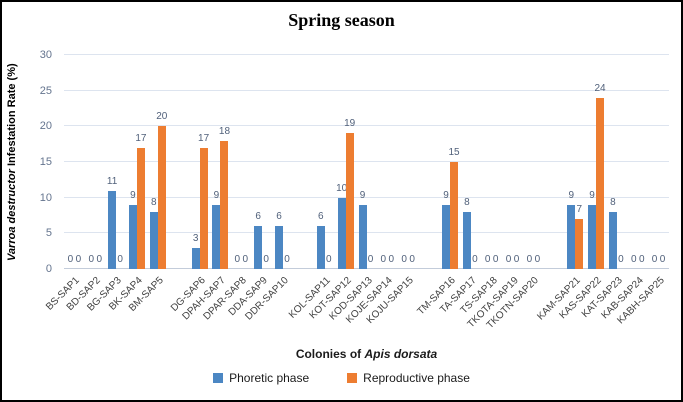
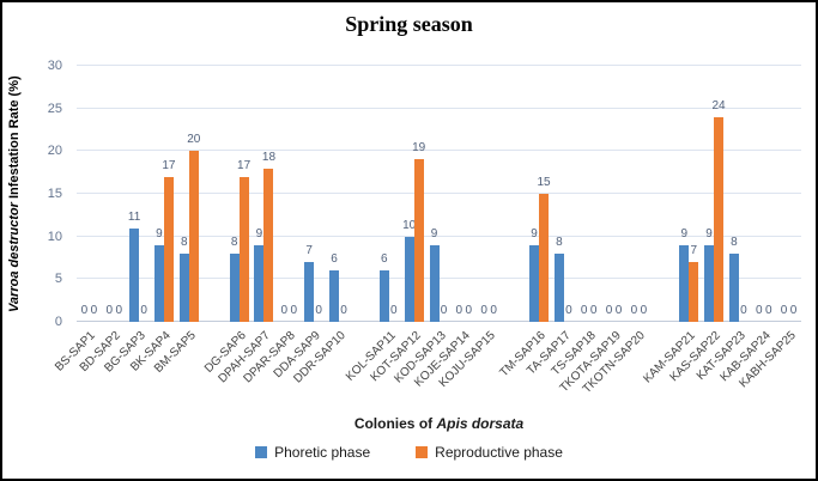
Phoretic phase/DG-SAP6: 3 -> 8
Phoretic phase/DDA-SAP9: 6 -> 7
